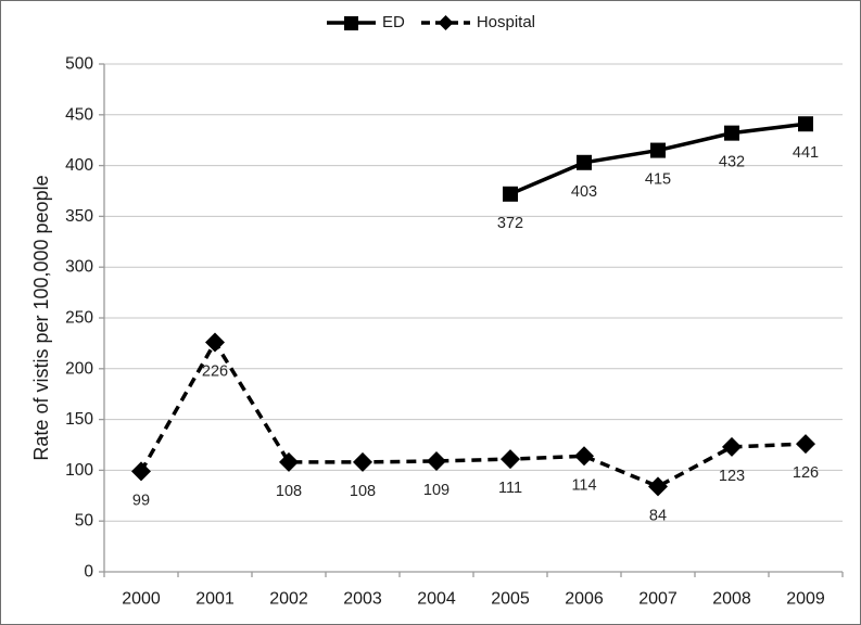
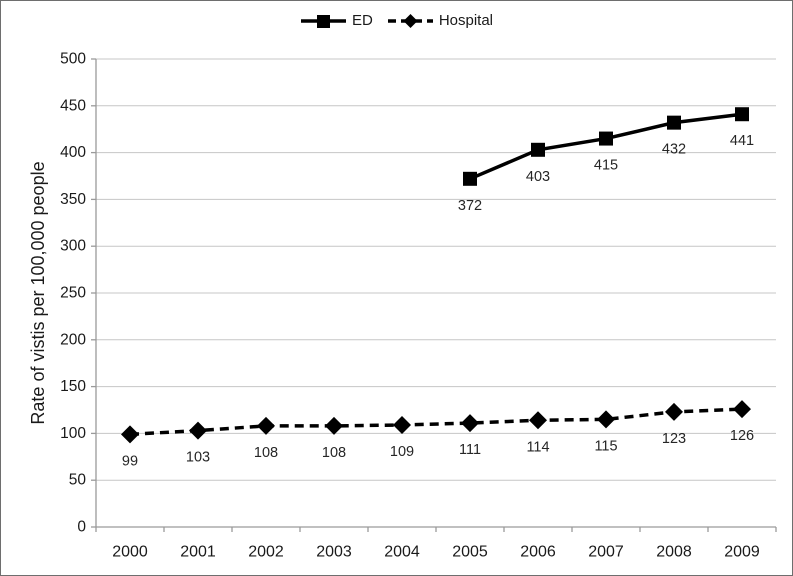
Hospital/2001: 226 -> 103
Hospital/2007: 84 -> 115
